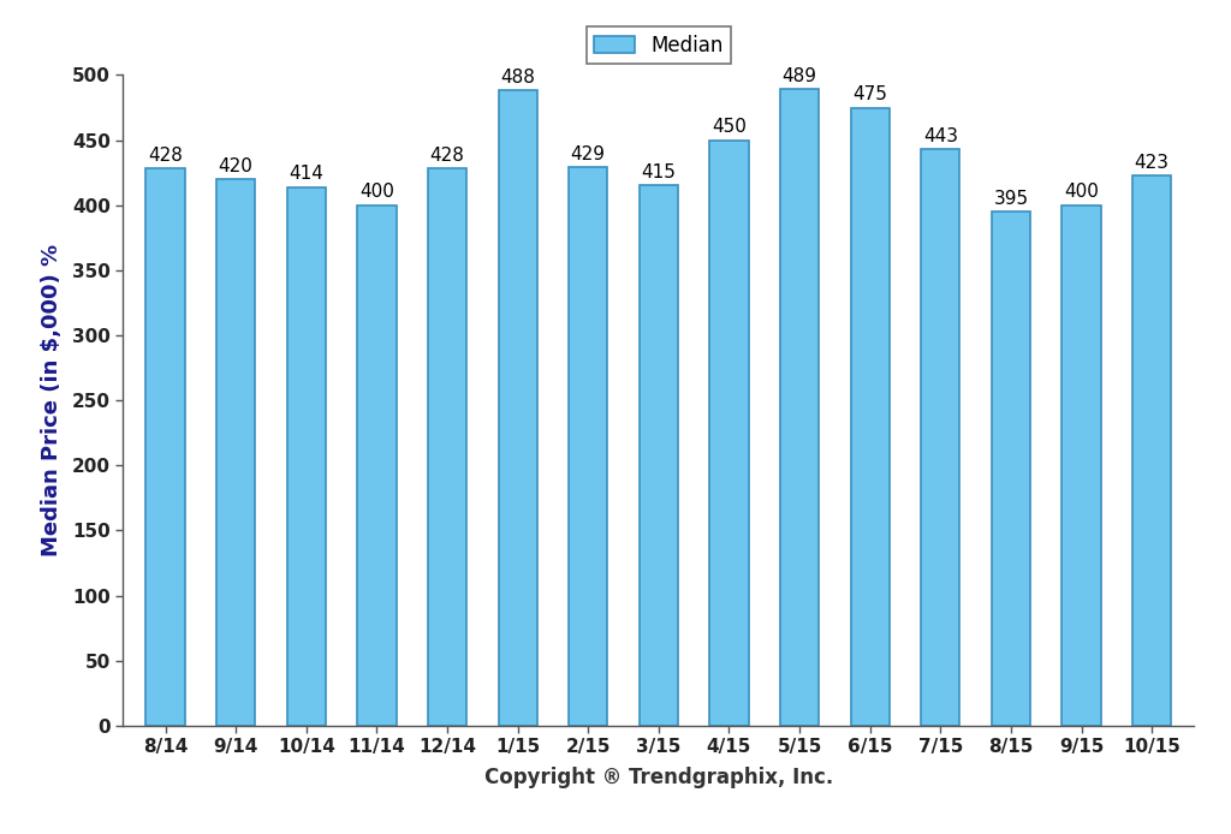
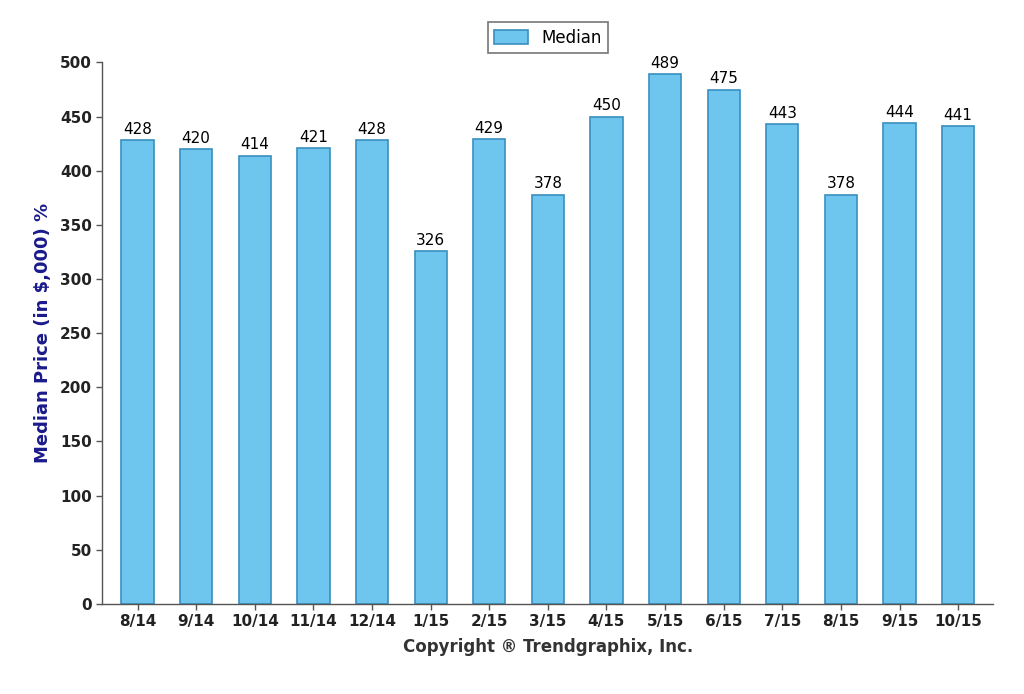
11/14: 400 -> 421
1/15: 488 -> 326
3/15: 415 -> 378
8/15: 395 -> 378
9/15: 400 -> 444
10/15: 423 -> 441
